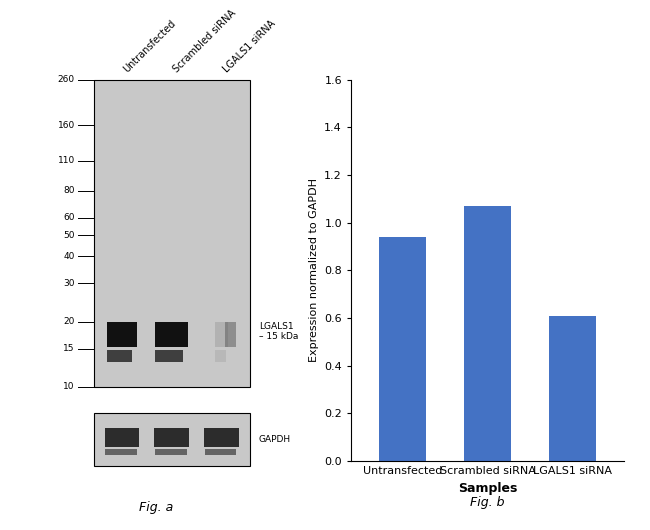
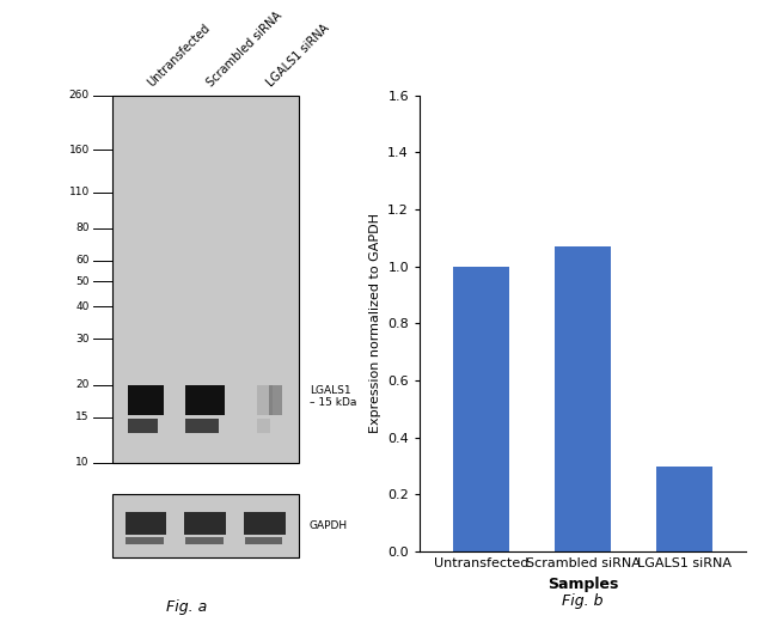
Untransfected: 0.94 -> 1.00
LGALS1 siRNA: 0.61 -> 0.30
